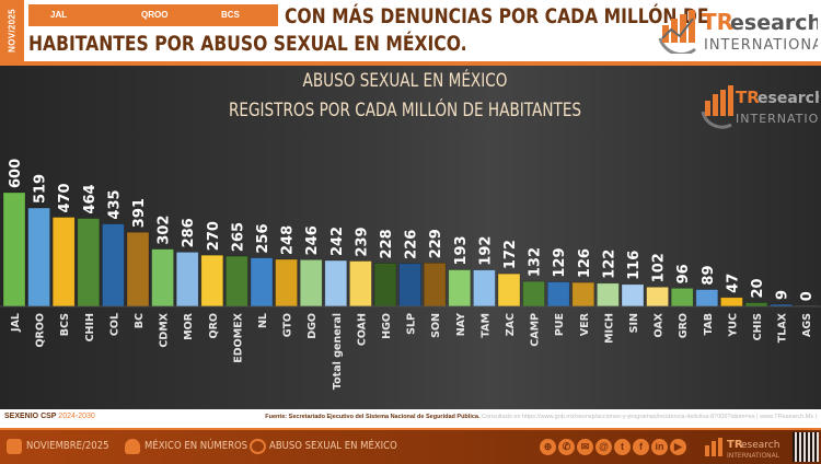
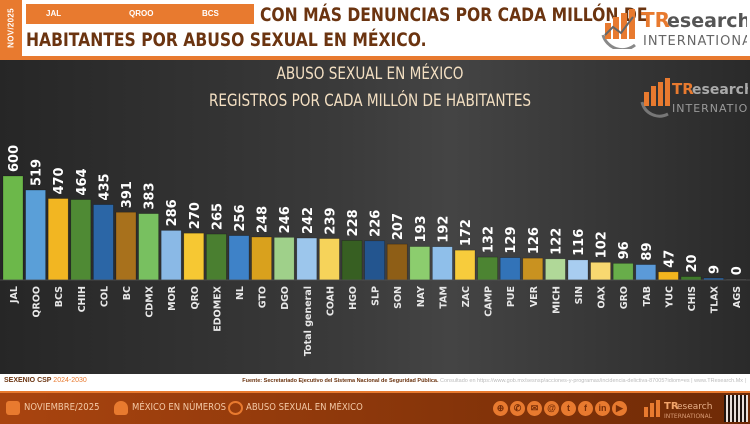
CDMX: 302 -> 383
SON: 229 -> 207
